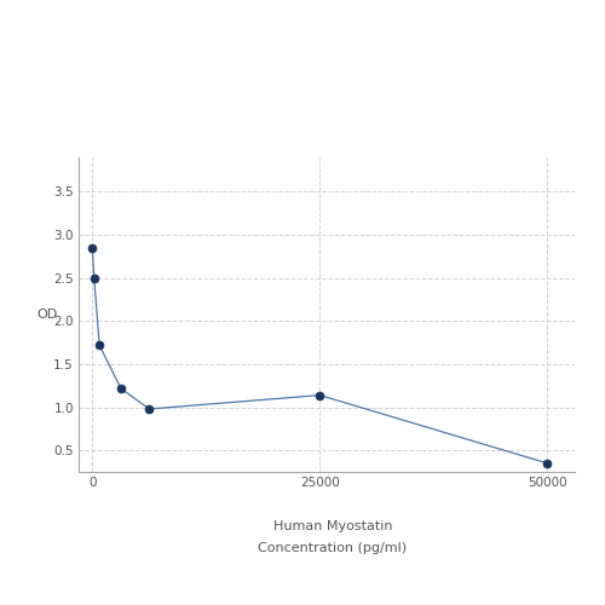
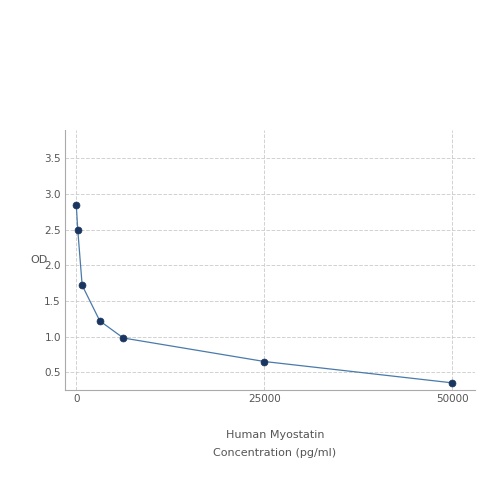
25000: 1.14 -> 0.65
